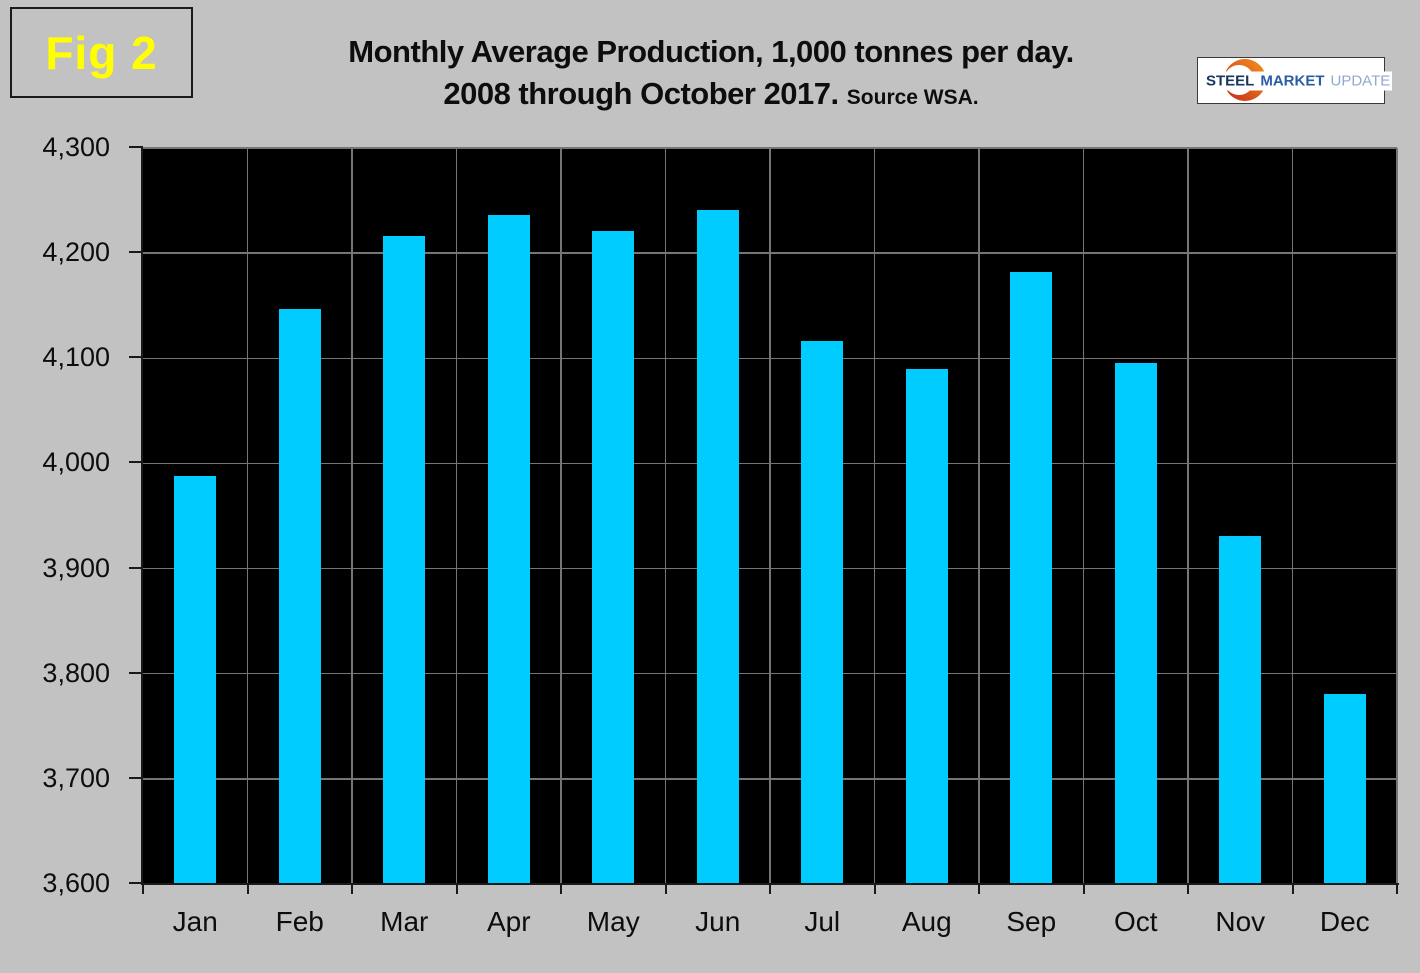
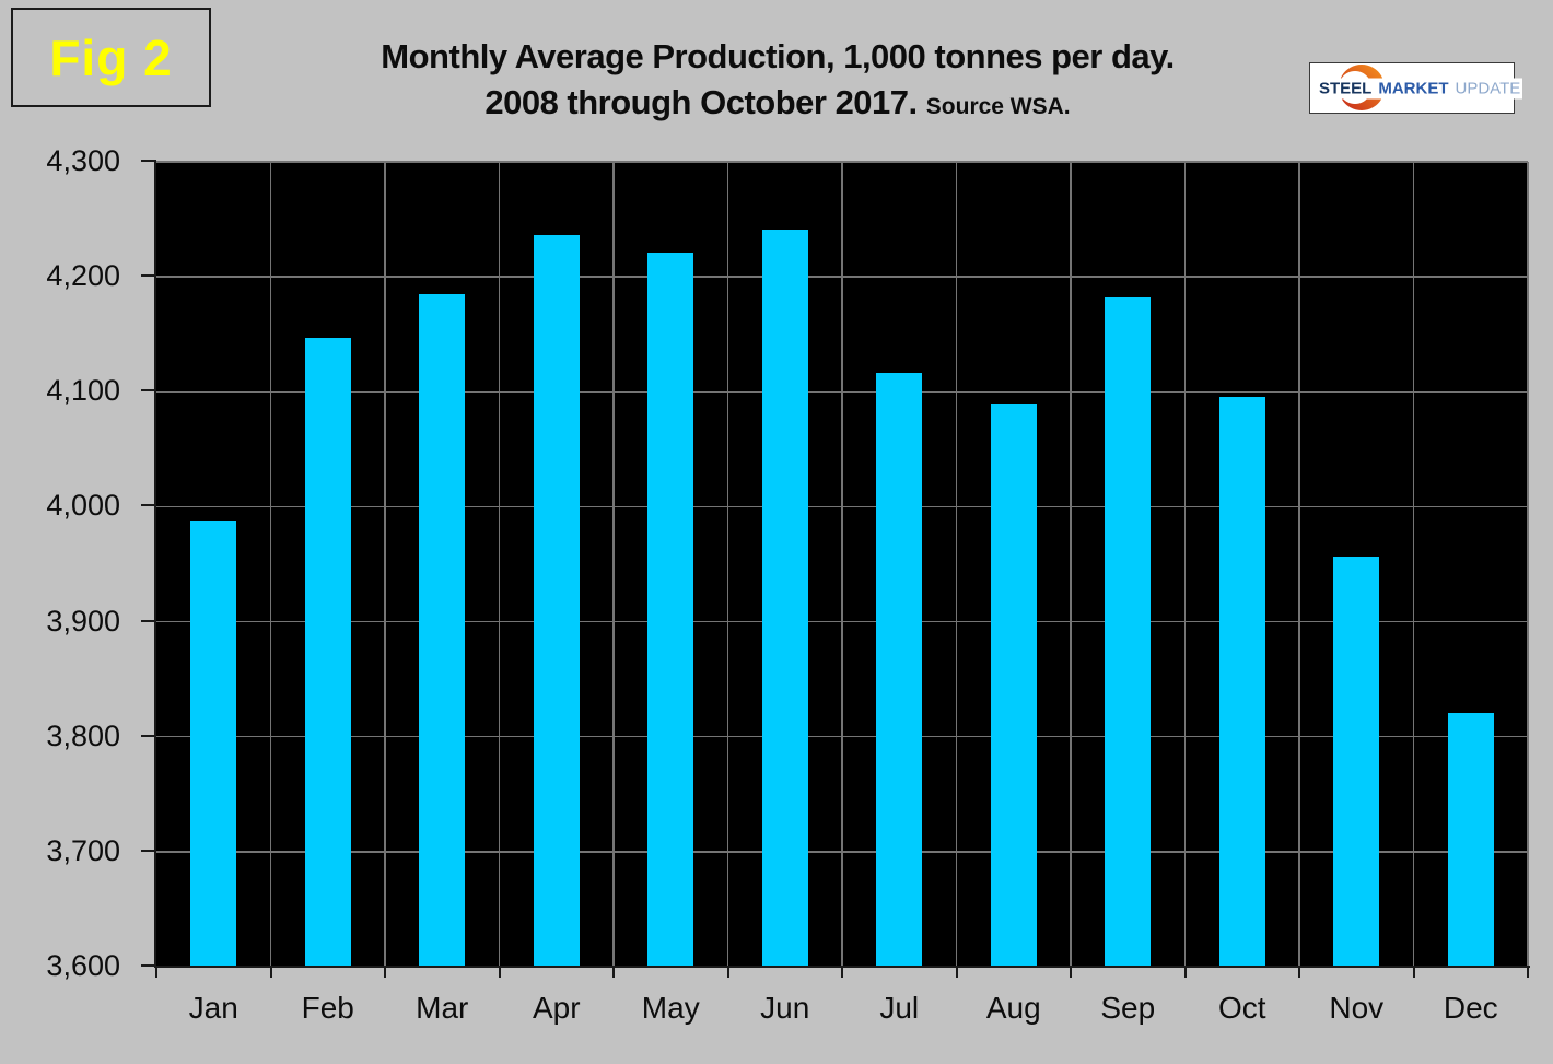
Mar: 4216 -> 4185
Nov: 3931 -> 3957
Dec: 3781 -> 3821
